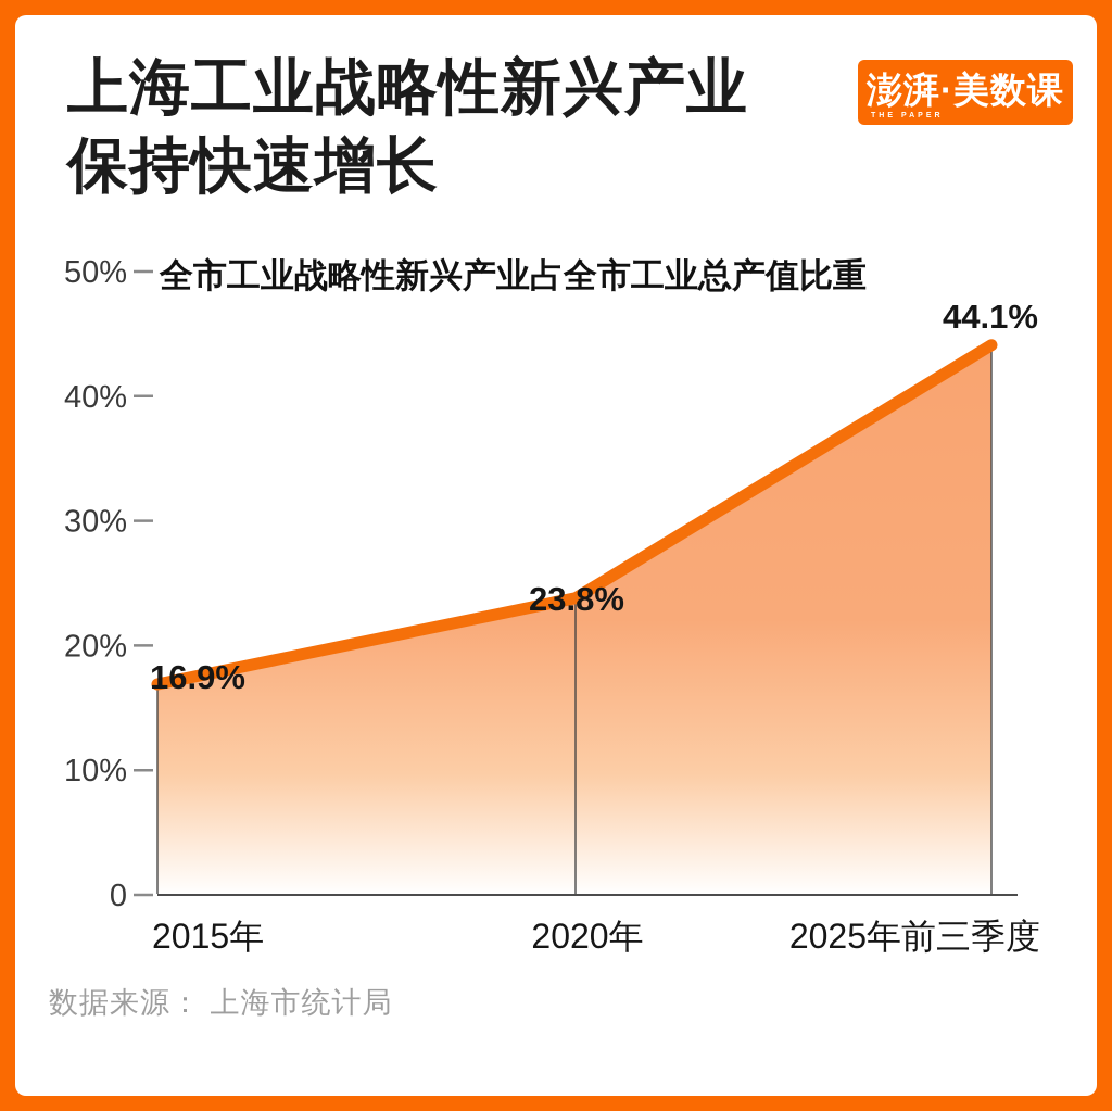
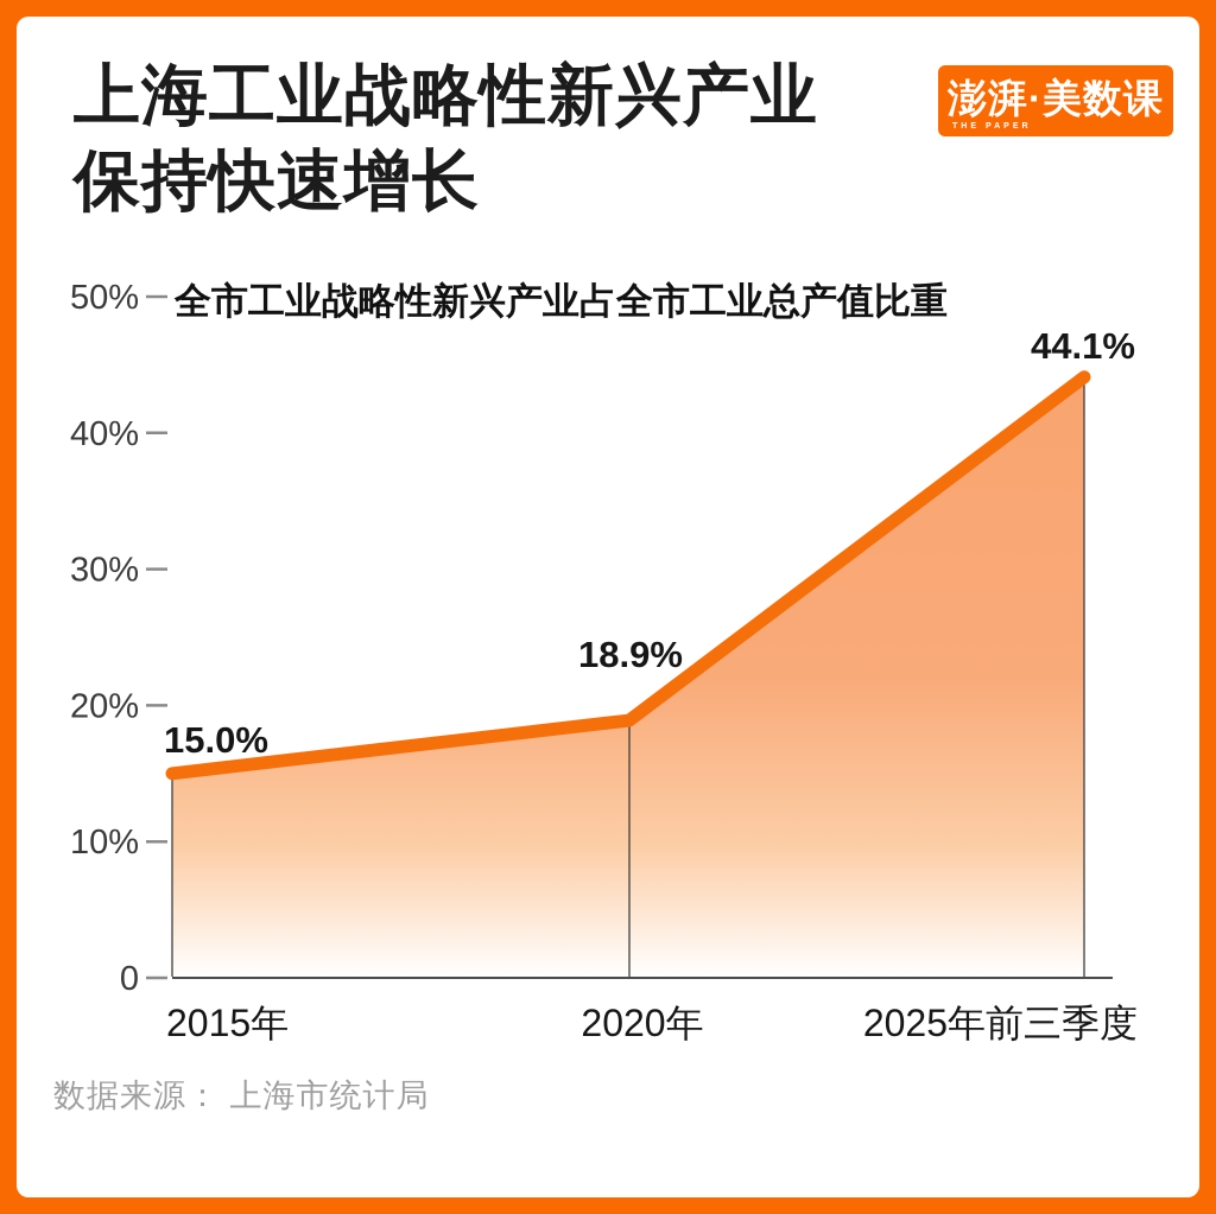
2015年: 16.9% -> 15.0%
2020年: 23.8% -> 18.9%
